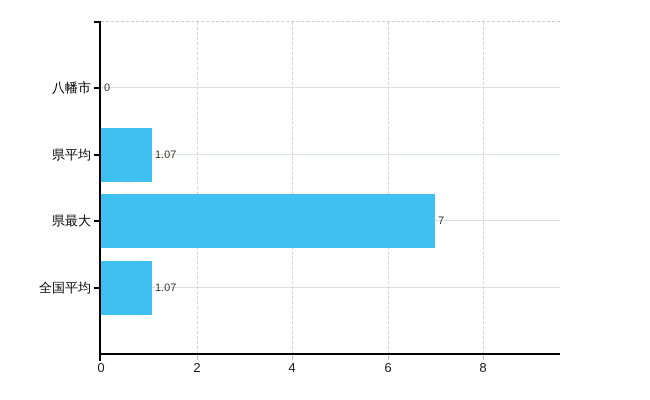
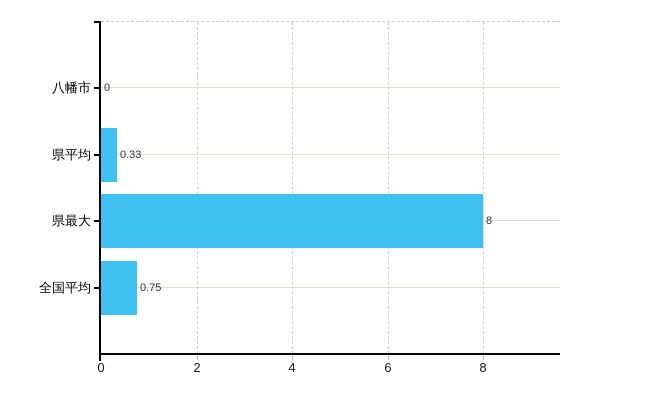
県平均: 1.07 -> 0.33
県最大: 7 -> 8
全国平均: 1.07 -> 0.75
